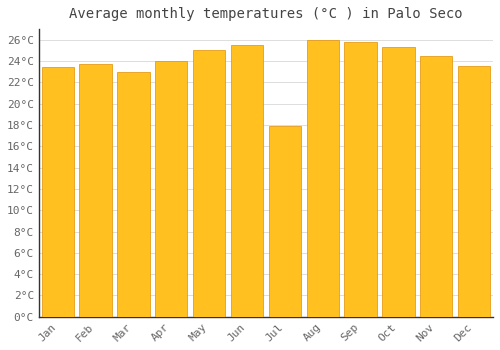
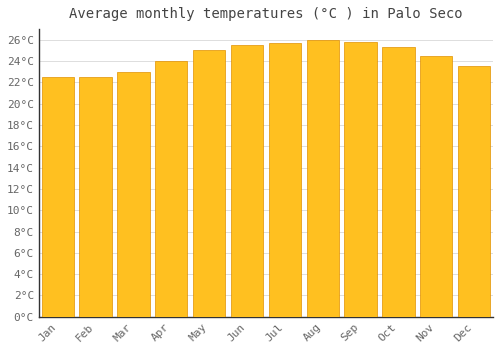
Jan: 23.4°C -> 22.5°C
Feb: 23.7°C -> 22.5°C
Jul: 17.9°C -> 25.7°C
